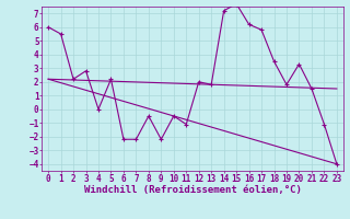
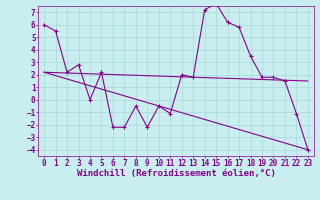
20: 3.3 -> 1.8
